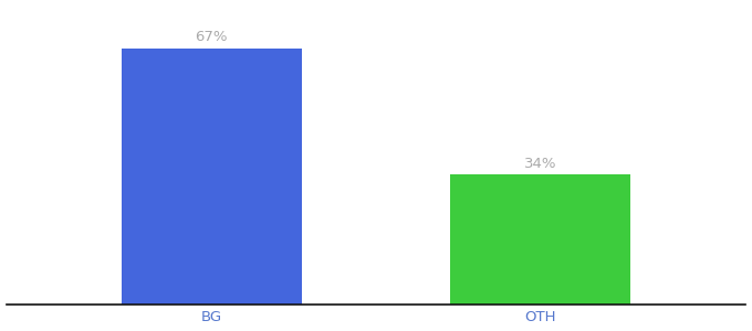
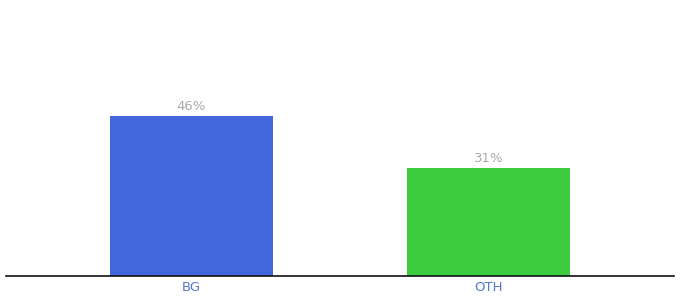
BG: 67% -> 46%
OTH: 34% -> 31%
